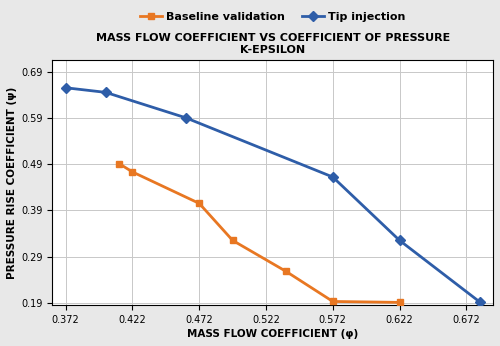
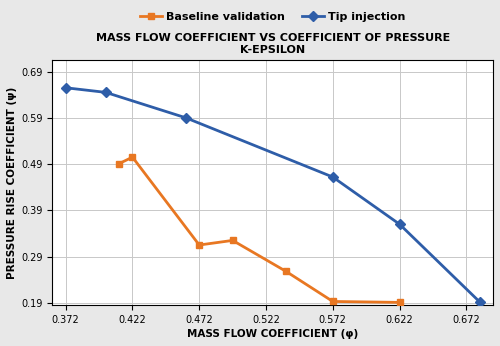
Baseline validation/0.422: 0.473 -> 0.505
Baseline validation/0.472: 0.405 -> 0.315
Tip injection/0.622: 0.325 -> 0.360
